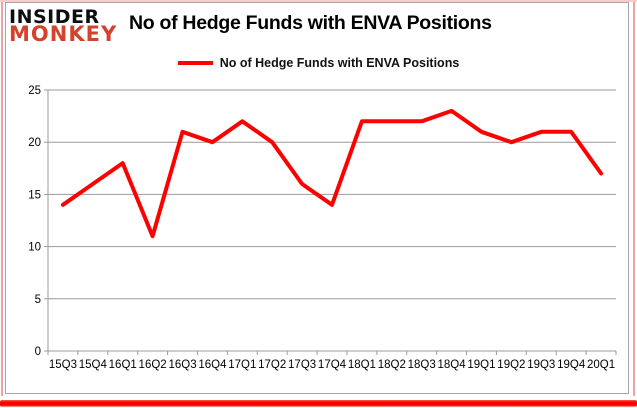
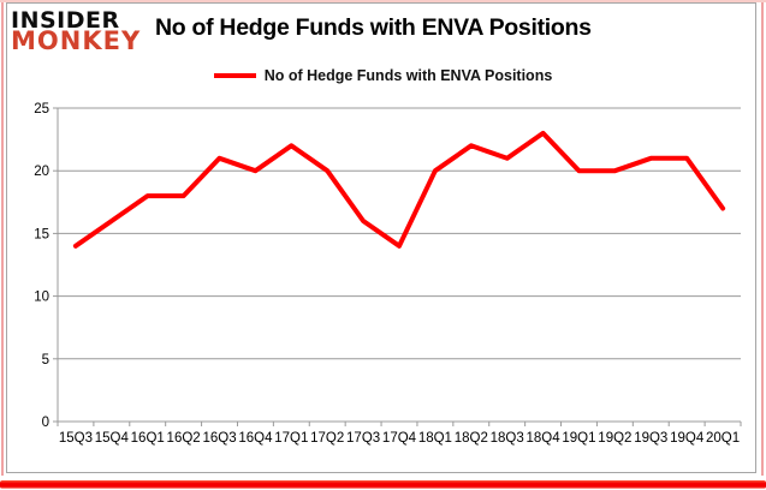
16Q2: 11 -> 18
18Q1: 22 -> 20
18Q3: 22 -> 21
19Q1: 21 -> 20
